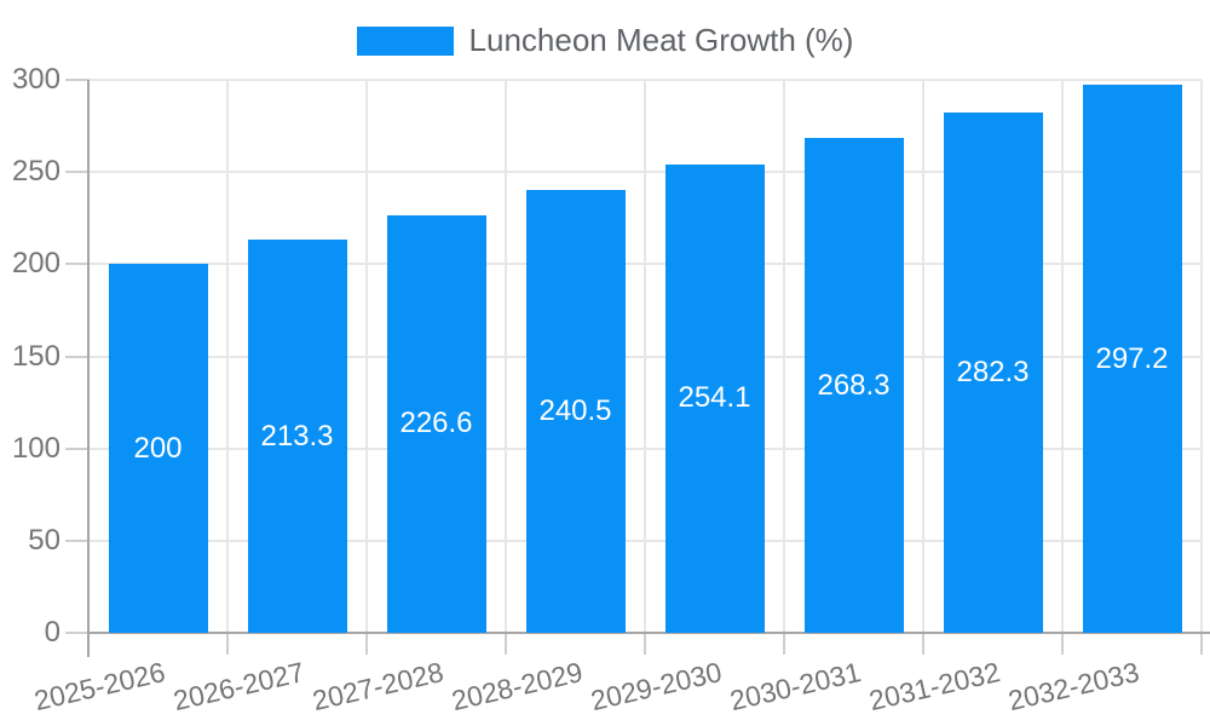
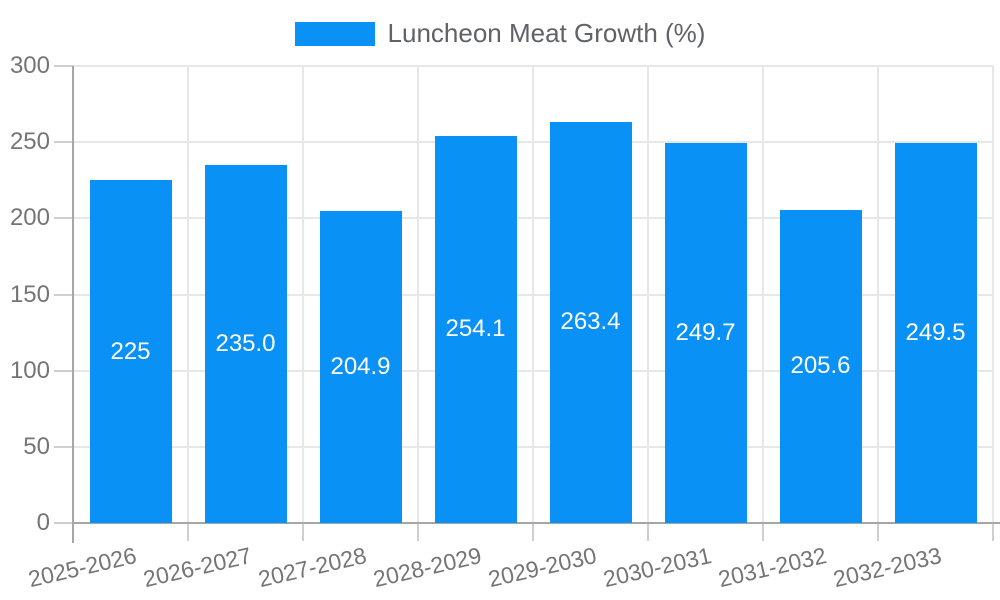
2025-2026: 200 -> 225
2026-2027: 213.3 -> 235.0
2027-2028: 226.6 -> 204.9
2028-2029: 240.5 -> 254.1
2029-2030: 254.1 -> 263.4
2030-2031: 268.3 -> 249.7
2031-2032: 282.3 -> 205.6
2032-2033: 297.2 -> 249.5
